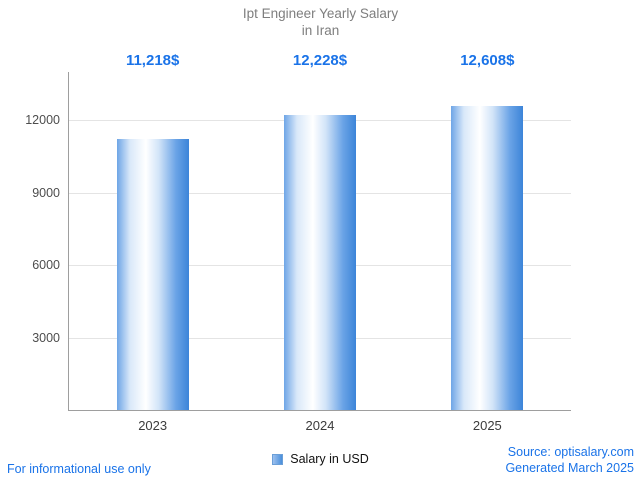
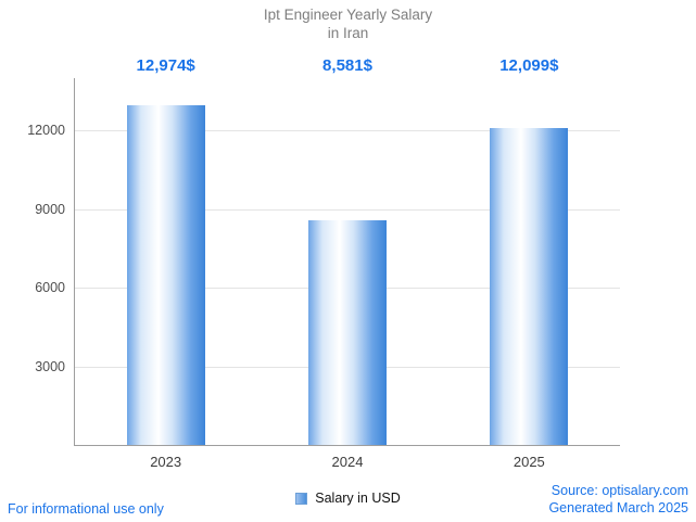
2023: 11,218 -> 12,974
2024: 12,228 -> 8,581
2025: 12,608 -> 12,099
